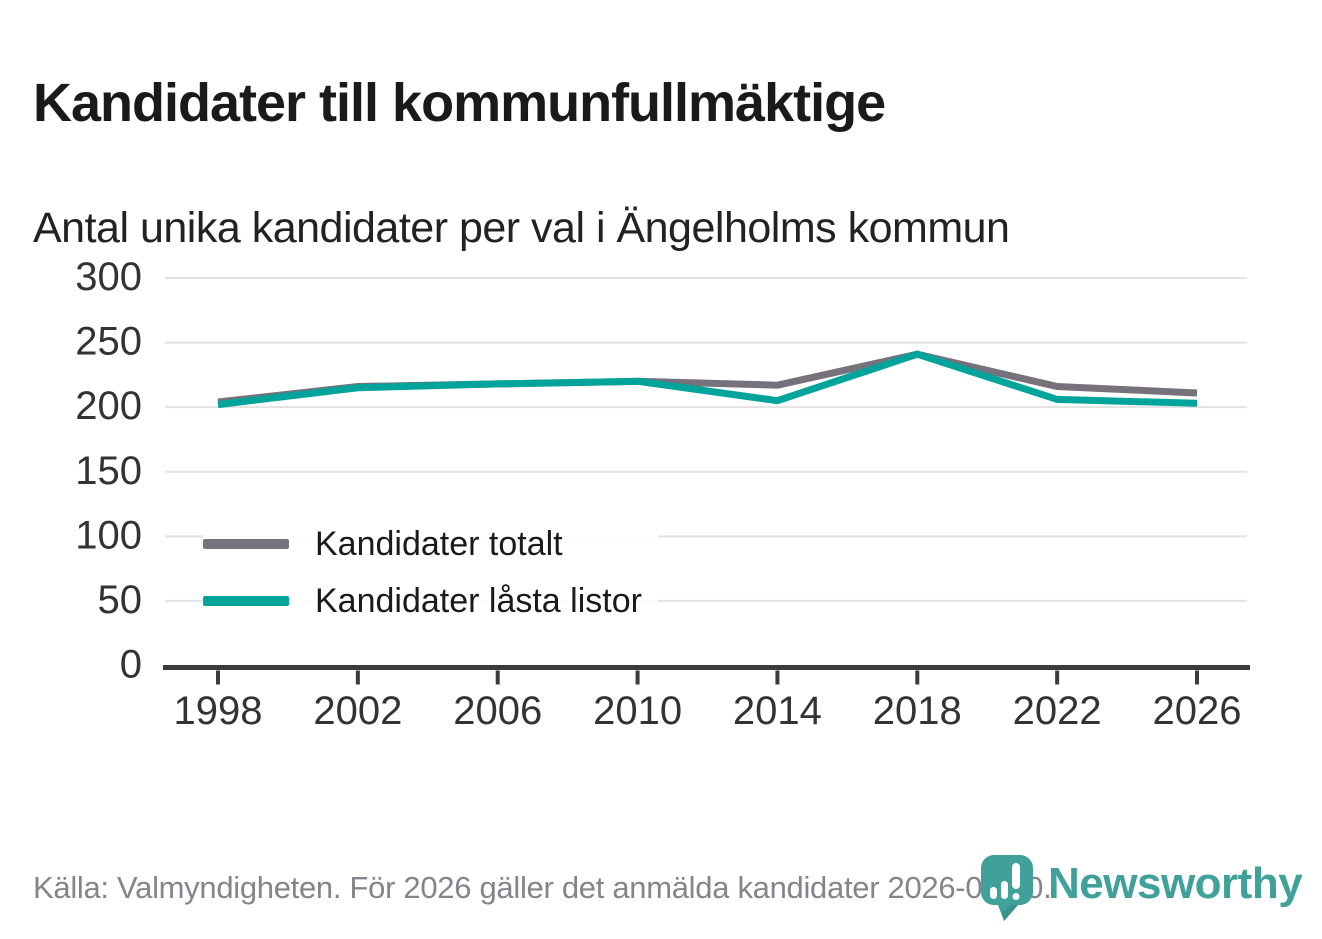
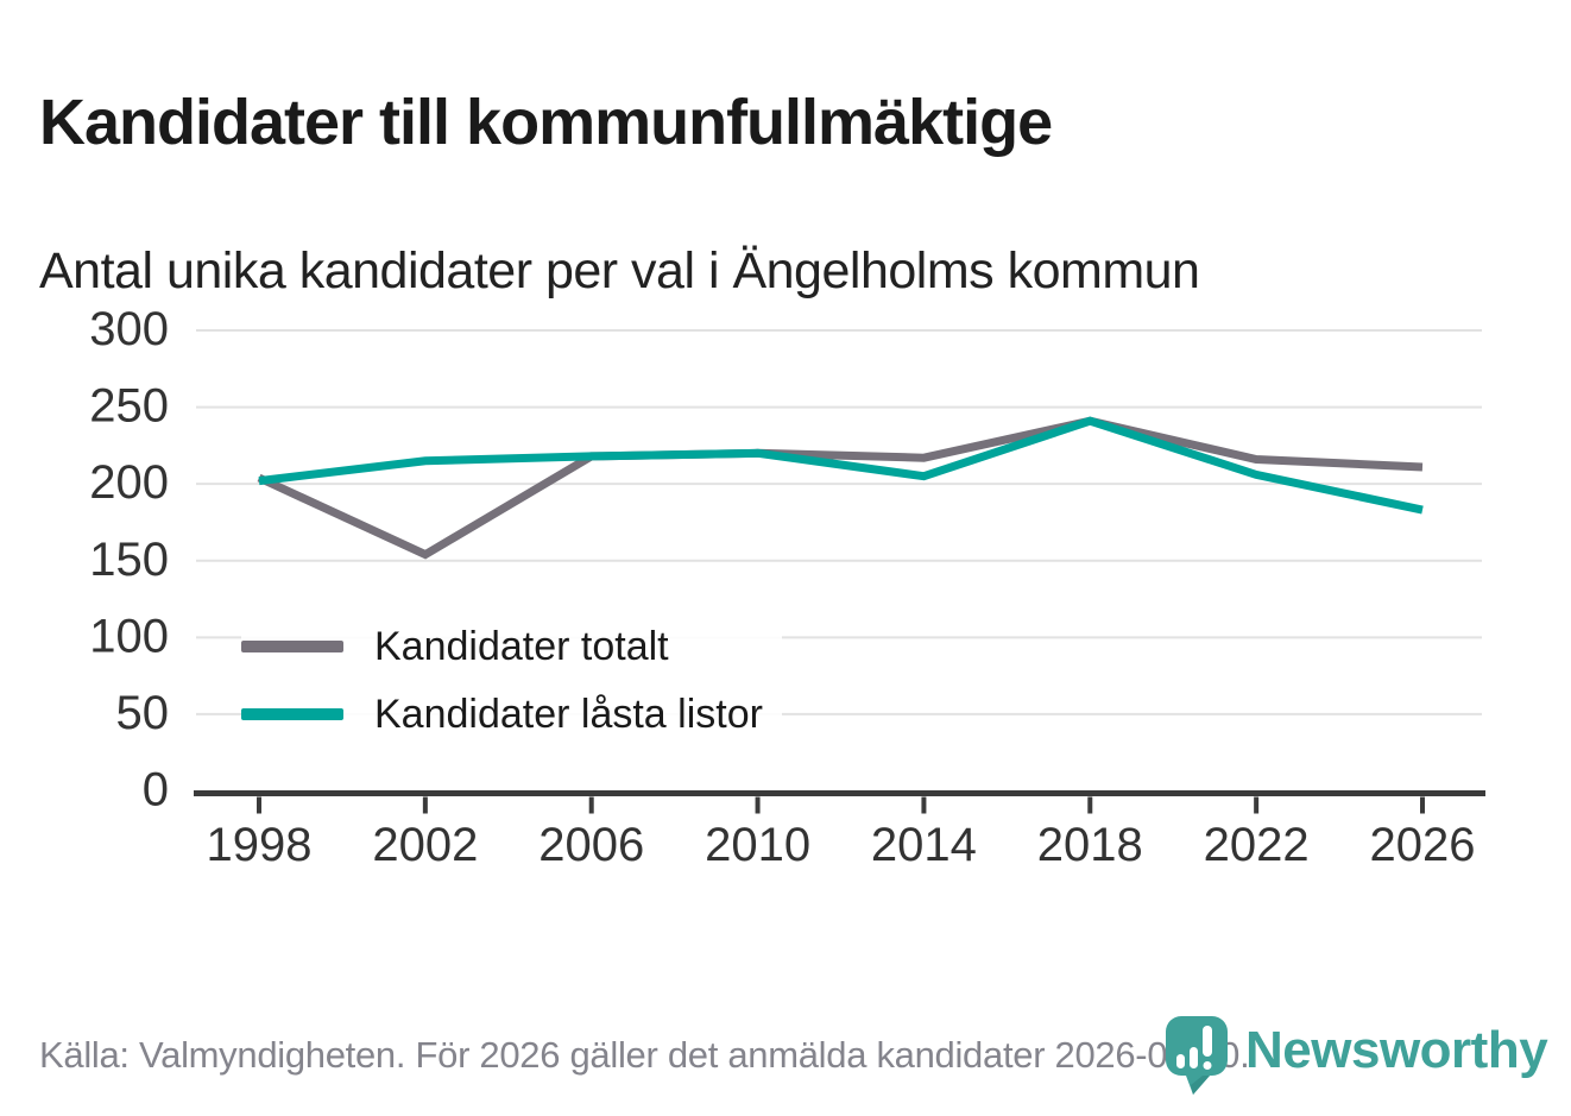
Kandidater totalt/2002: 216 -> 154
Kandidater låsta listor/2026: 203 -> 183
